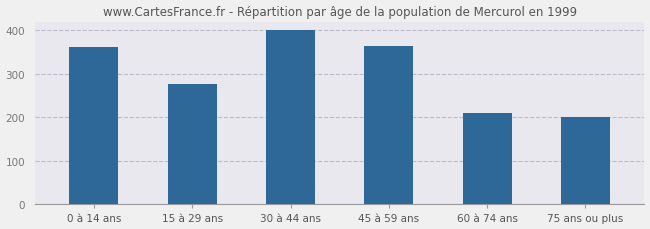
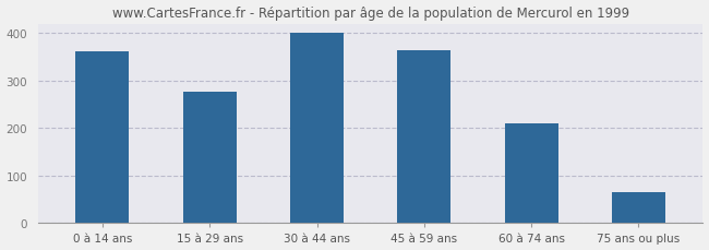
75 ans ou plus: 200 -> 65
